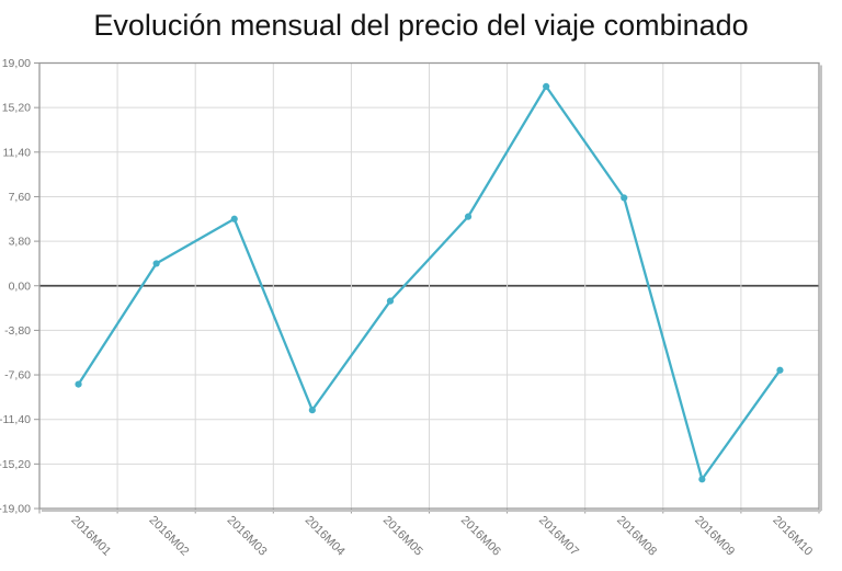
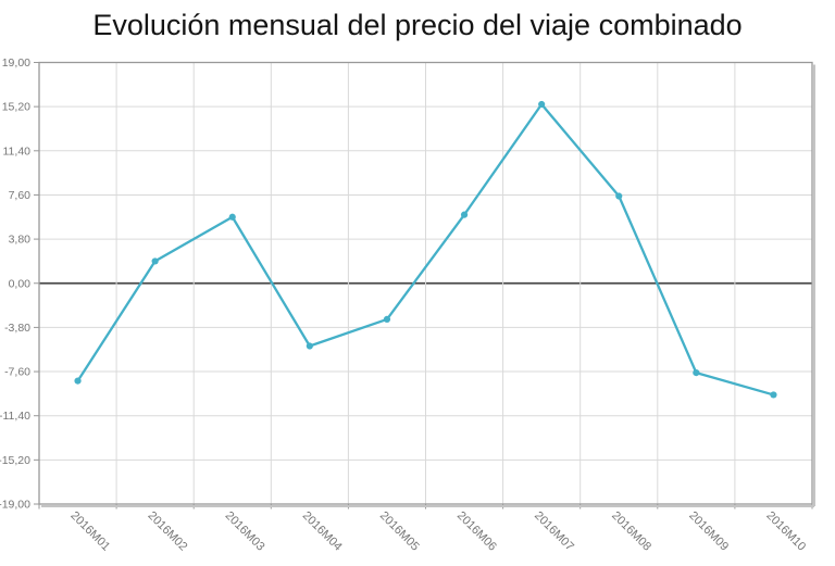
2016M04: -10,6 -> -5,4
2016M05: -1,3 -> -3,1
2016M07: 17,0 -> 15,4
2016M09: -16,5 -> -7,7
2016M10: -7,2 -> -9,6
